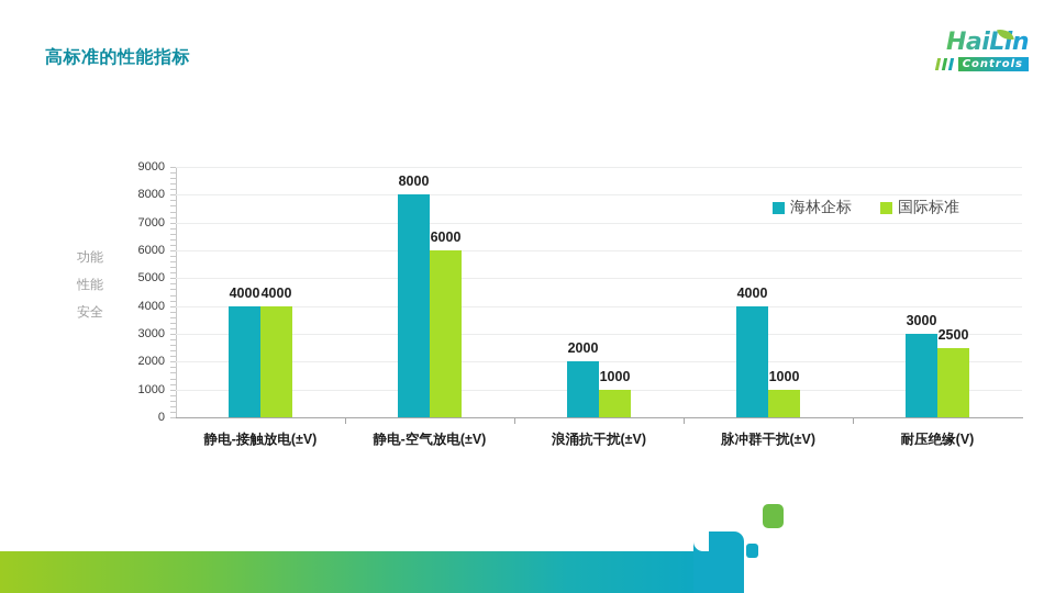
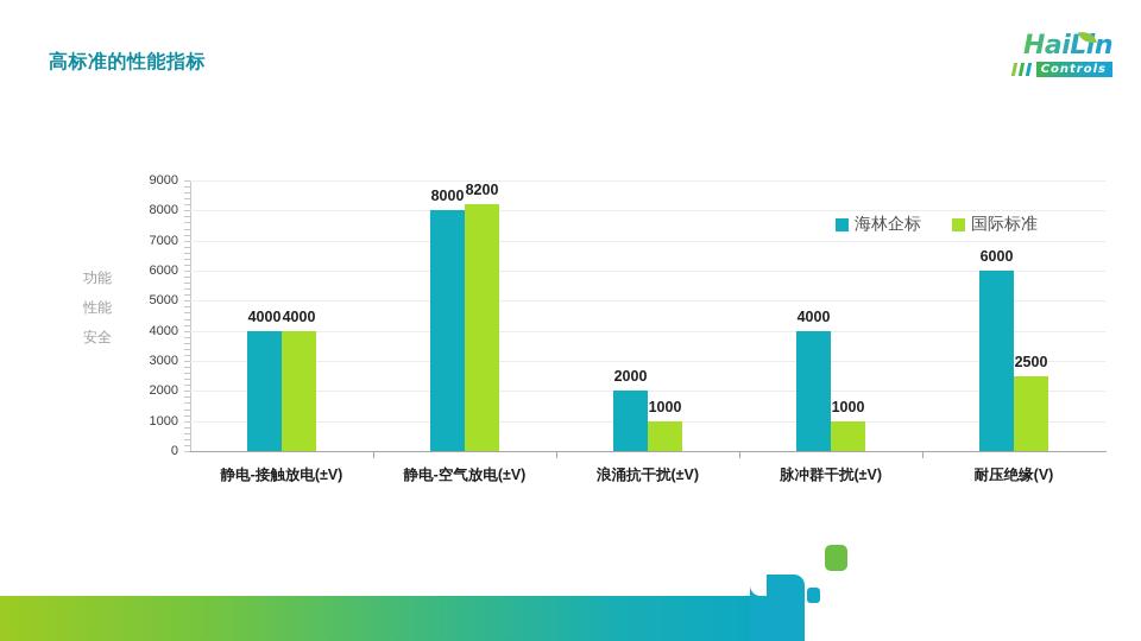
国际标准/静电-空气放电(±V): 6000 -> 8200
海林企标/耐压绝缘(V): 3000 -> 6000
